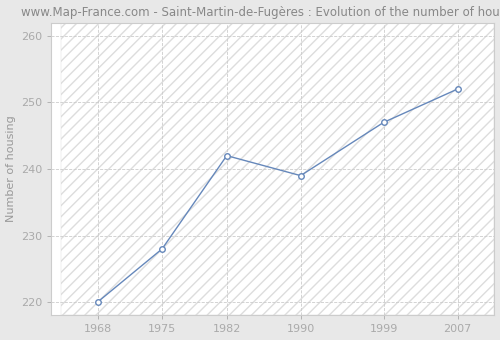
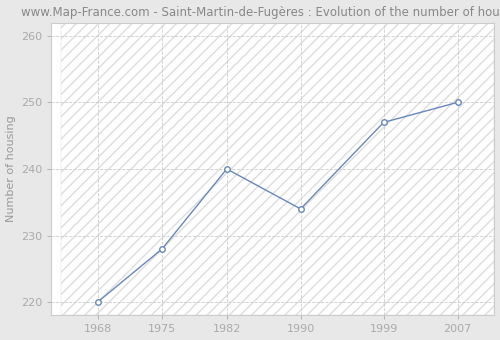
1982: 242 -> 240
1990: 239 -> 234
2007: 252 -> 250
